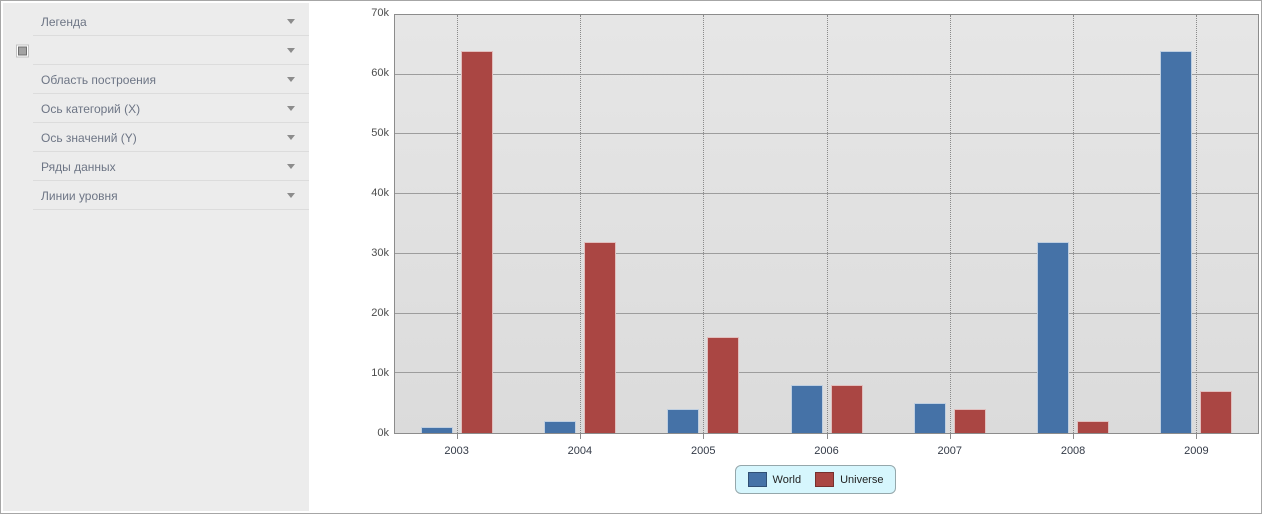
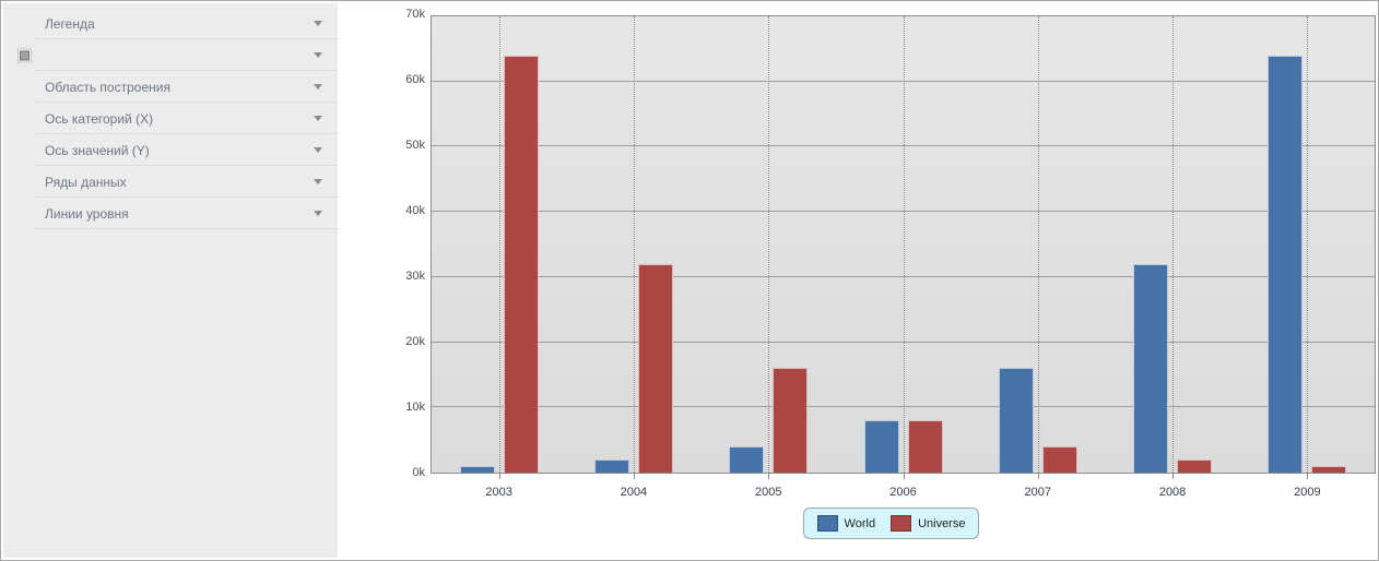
World/2007: 5k -> 16k
Universe/2009: 7k -> 1k
